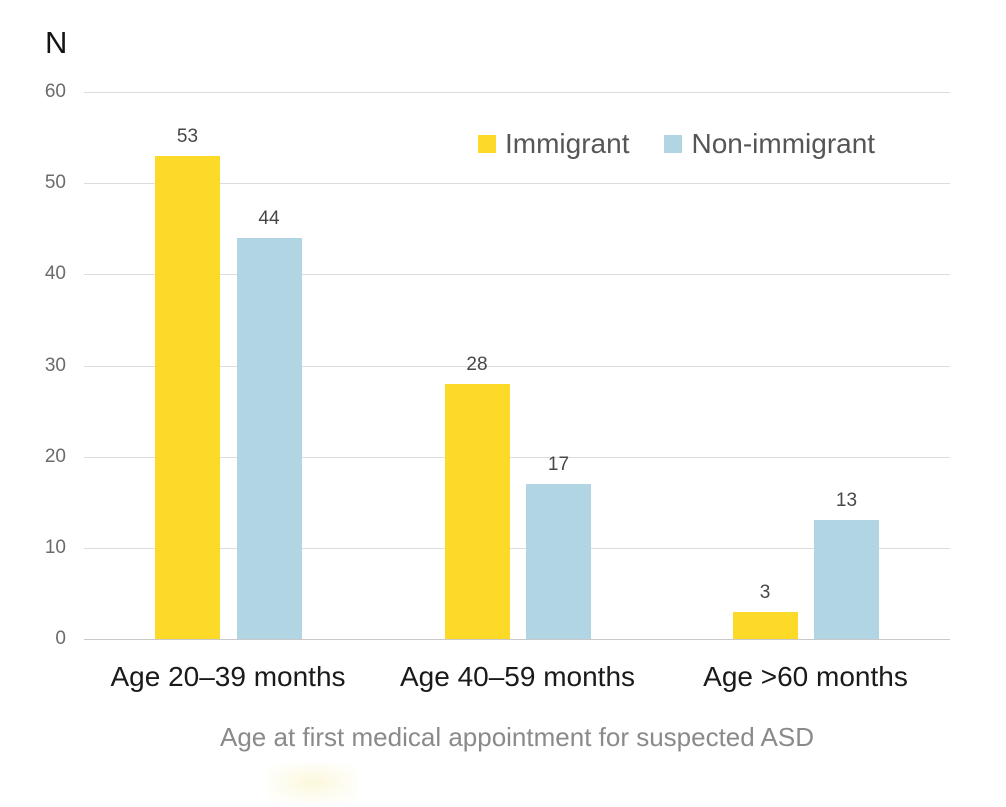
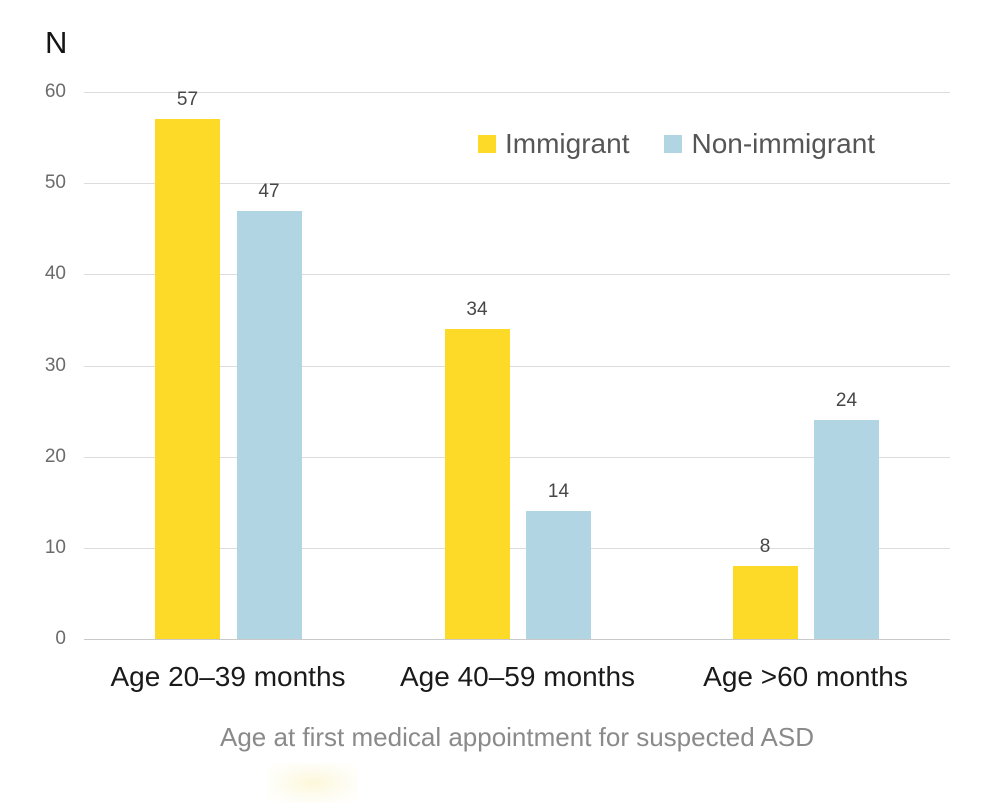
Immigrant/Age 20–39 months: 53 -> 57
Non-immigrant/Age 20–39 months: 44 -> 47
Immigrant/Age 40–59 months: 28 -> 34
Non-immigrant/Age 40–59 months: 17 -> 14
Immigrant/Age >60 months: 3 -> 8
Non-immigrant/Age >60 months: 13 -> 24
